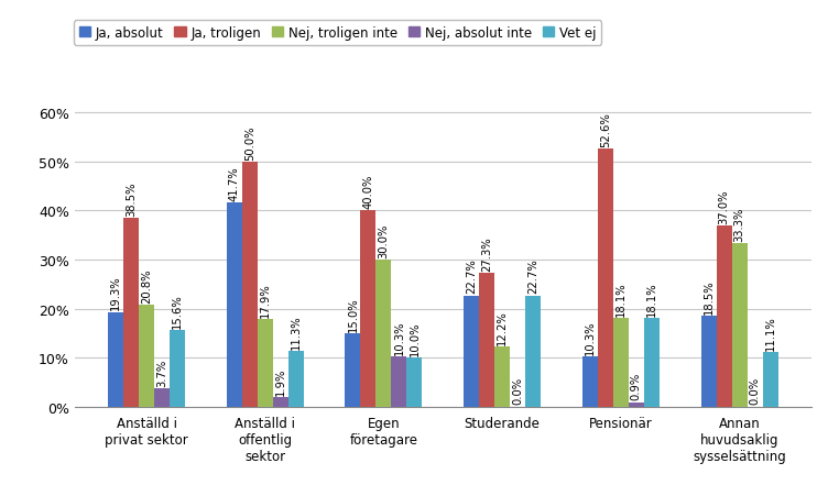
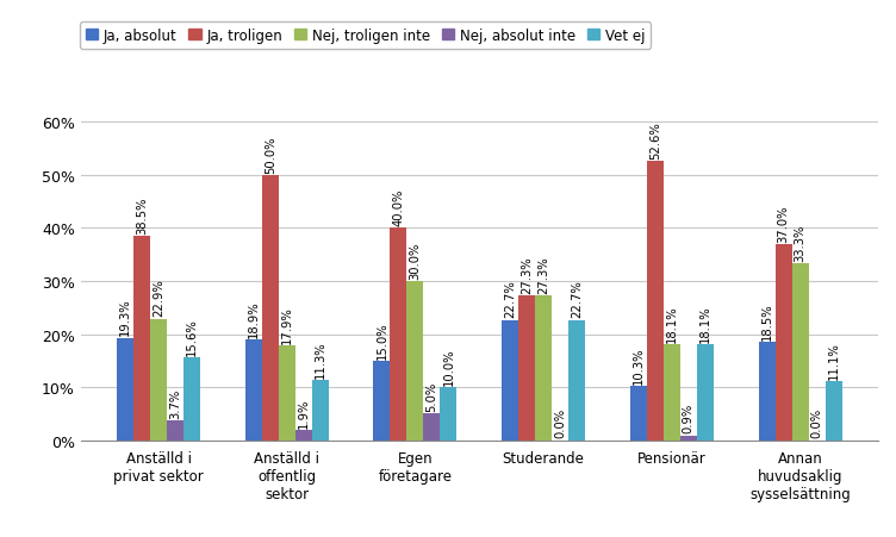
Nej, troligen inte/Anställd i privat sektor: 20.8% -> 22.9%
Ja, absolut/Anställd i offentlig sektor: 41.7% -> 18.9%
Nej, absolut inte/Egen företagare: 10.3% -> 5.0%
Nej, troligen inte/Studerande: 12.2% -> 27.3%
